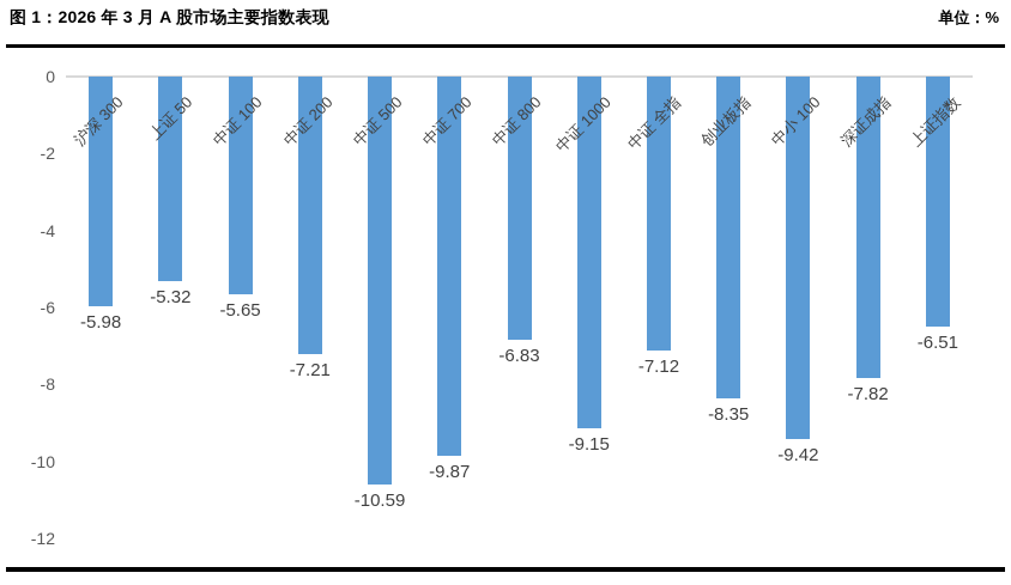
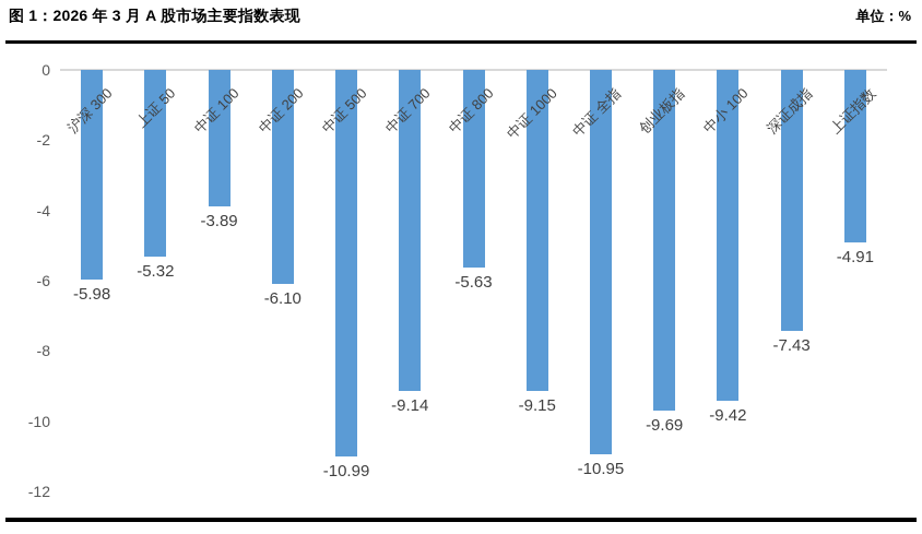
中证 100: -5.65 -> -3.89
中证 200: -7.21 -> -6.10
中证 500: -10.59 -> -10.99
中证 700: -9.87 -> -9.14
中证 800: -6.83 -> -5.63
中证 全指: -7.12 -> -10.95
创业板指: -8.35 -> -9.69
深证成指: -7.82 -> -7.43
上证指数: -6.51 -> -4.91
